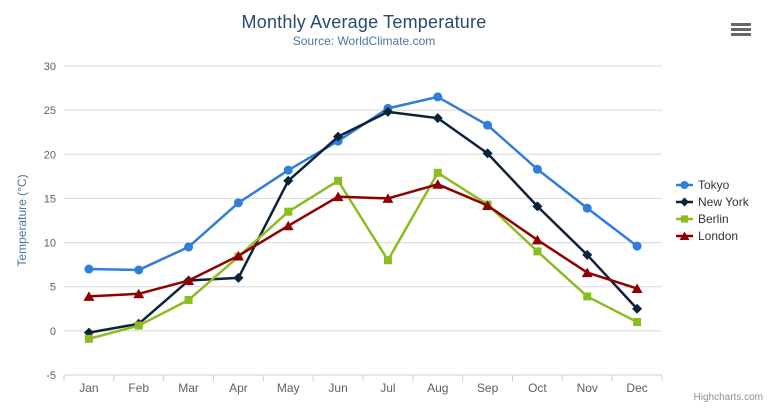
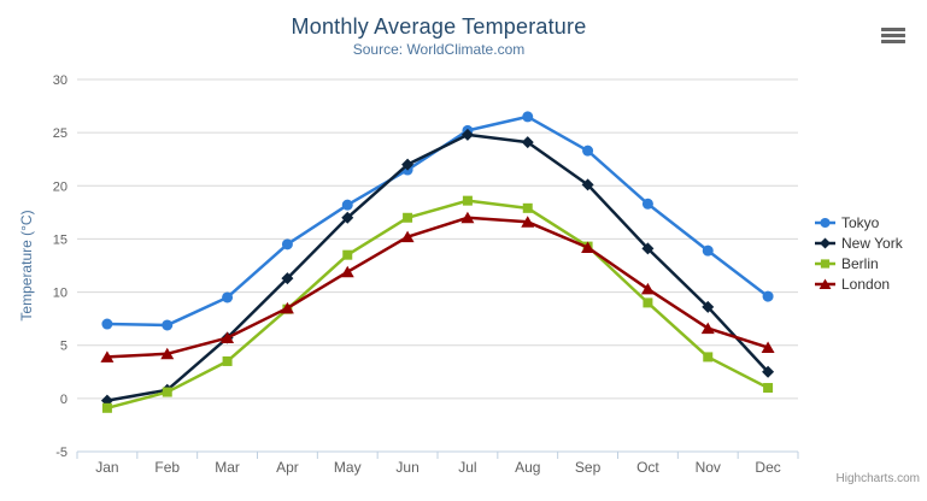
New York/Apr: 6 -> 11
Berlin/Jul: 8 -> 19
London/Jul: 15 -> 17
